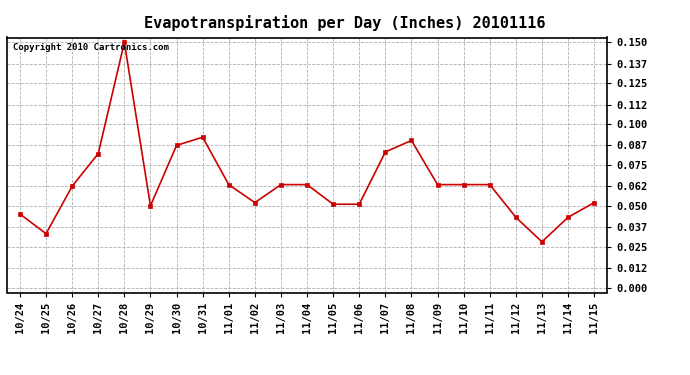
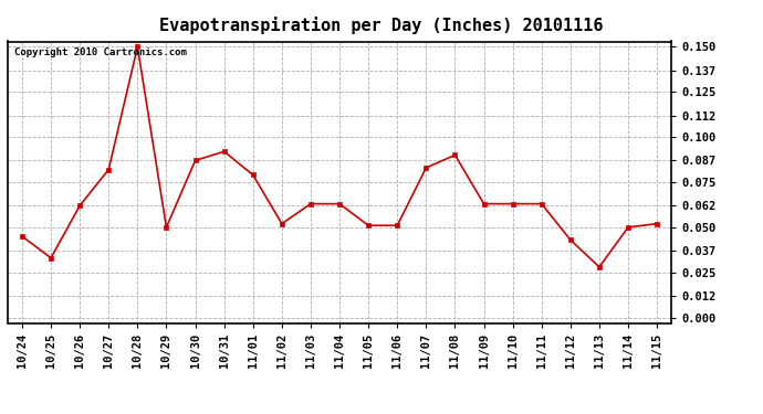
11/01: 0.063 -> 0.079
11/14: 0.043 -> 0.050
